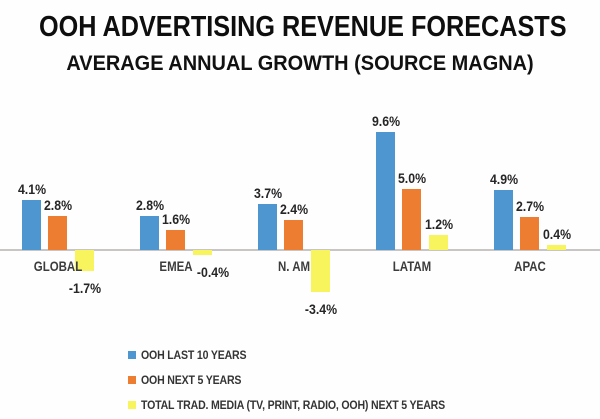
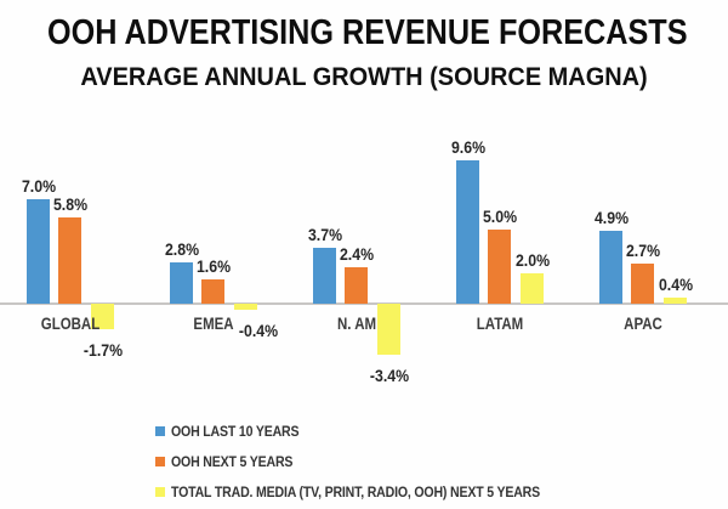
OOH LAST 10 YEARS/GLOBAL: 4.1% -> 7.0%
OOH NEXT 5 YEARS/GLOBAL: 2.8% -> 5.8%
TOTAL TRAD. MEDIA (TV, PRINT, RADIO, OOH) NEXT 5 YEARS/LATAM: 1.2% -> 2.0%
